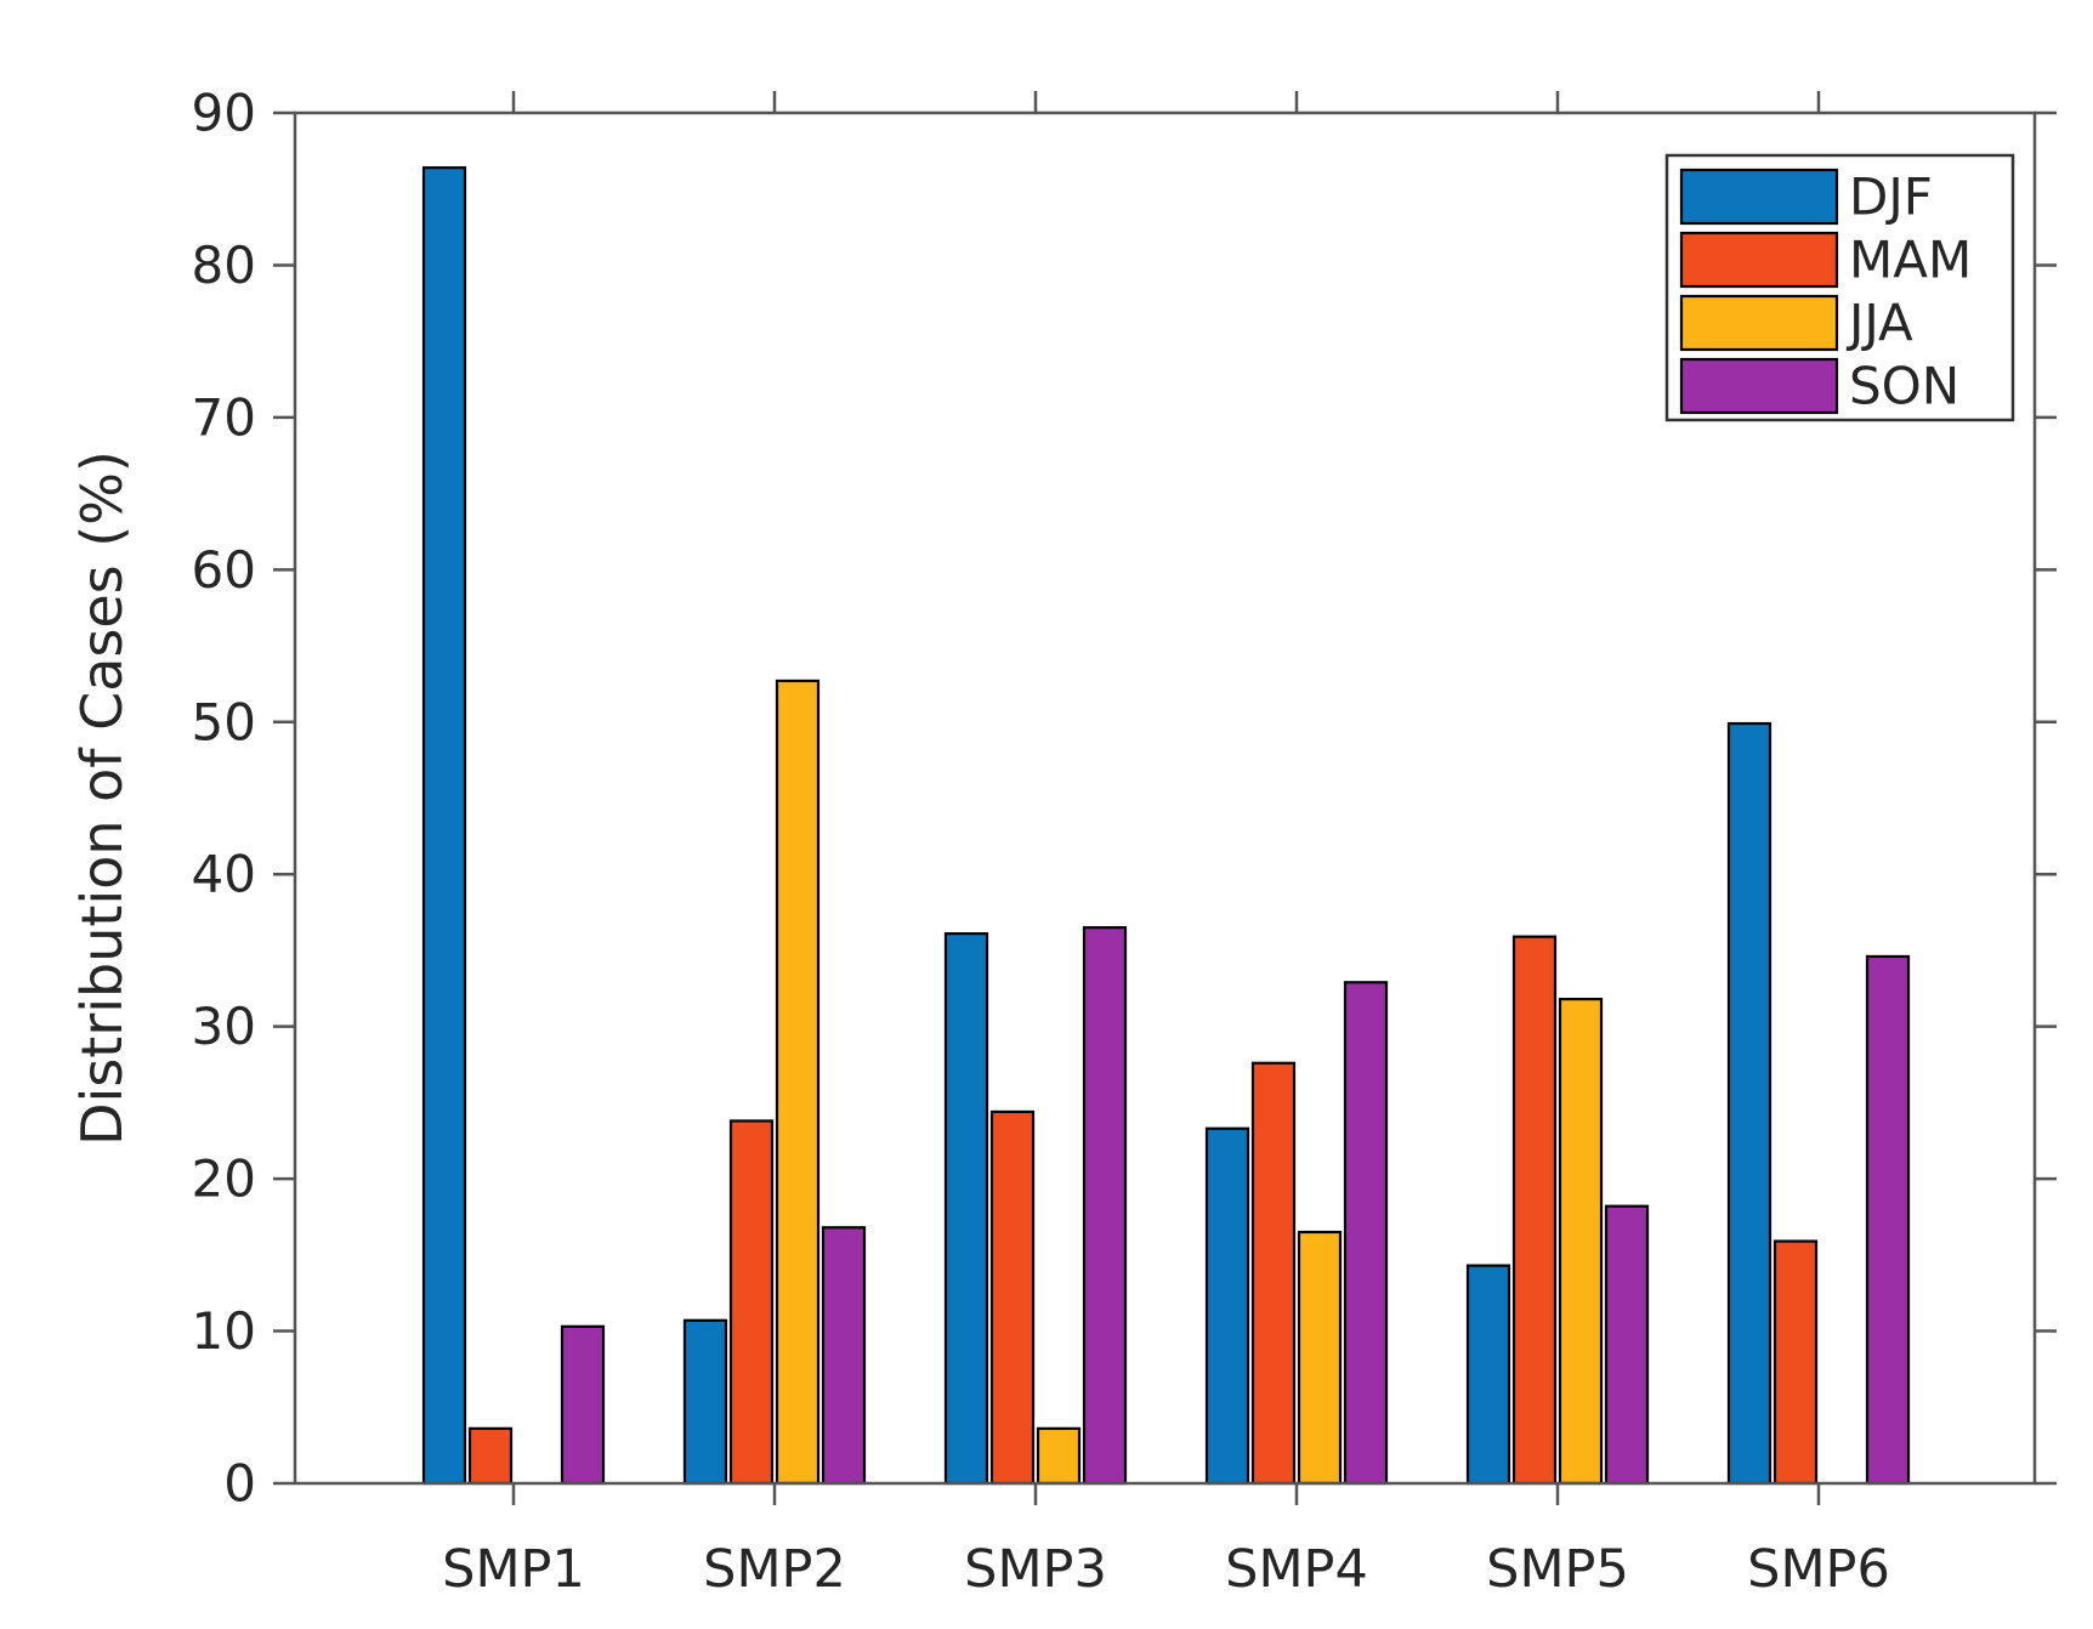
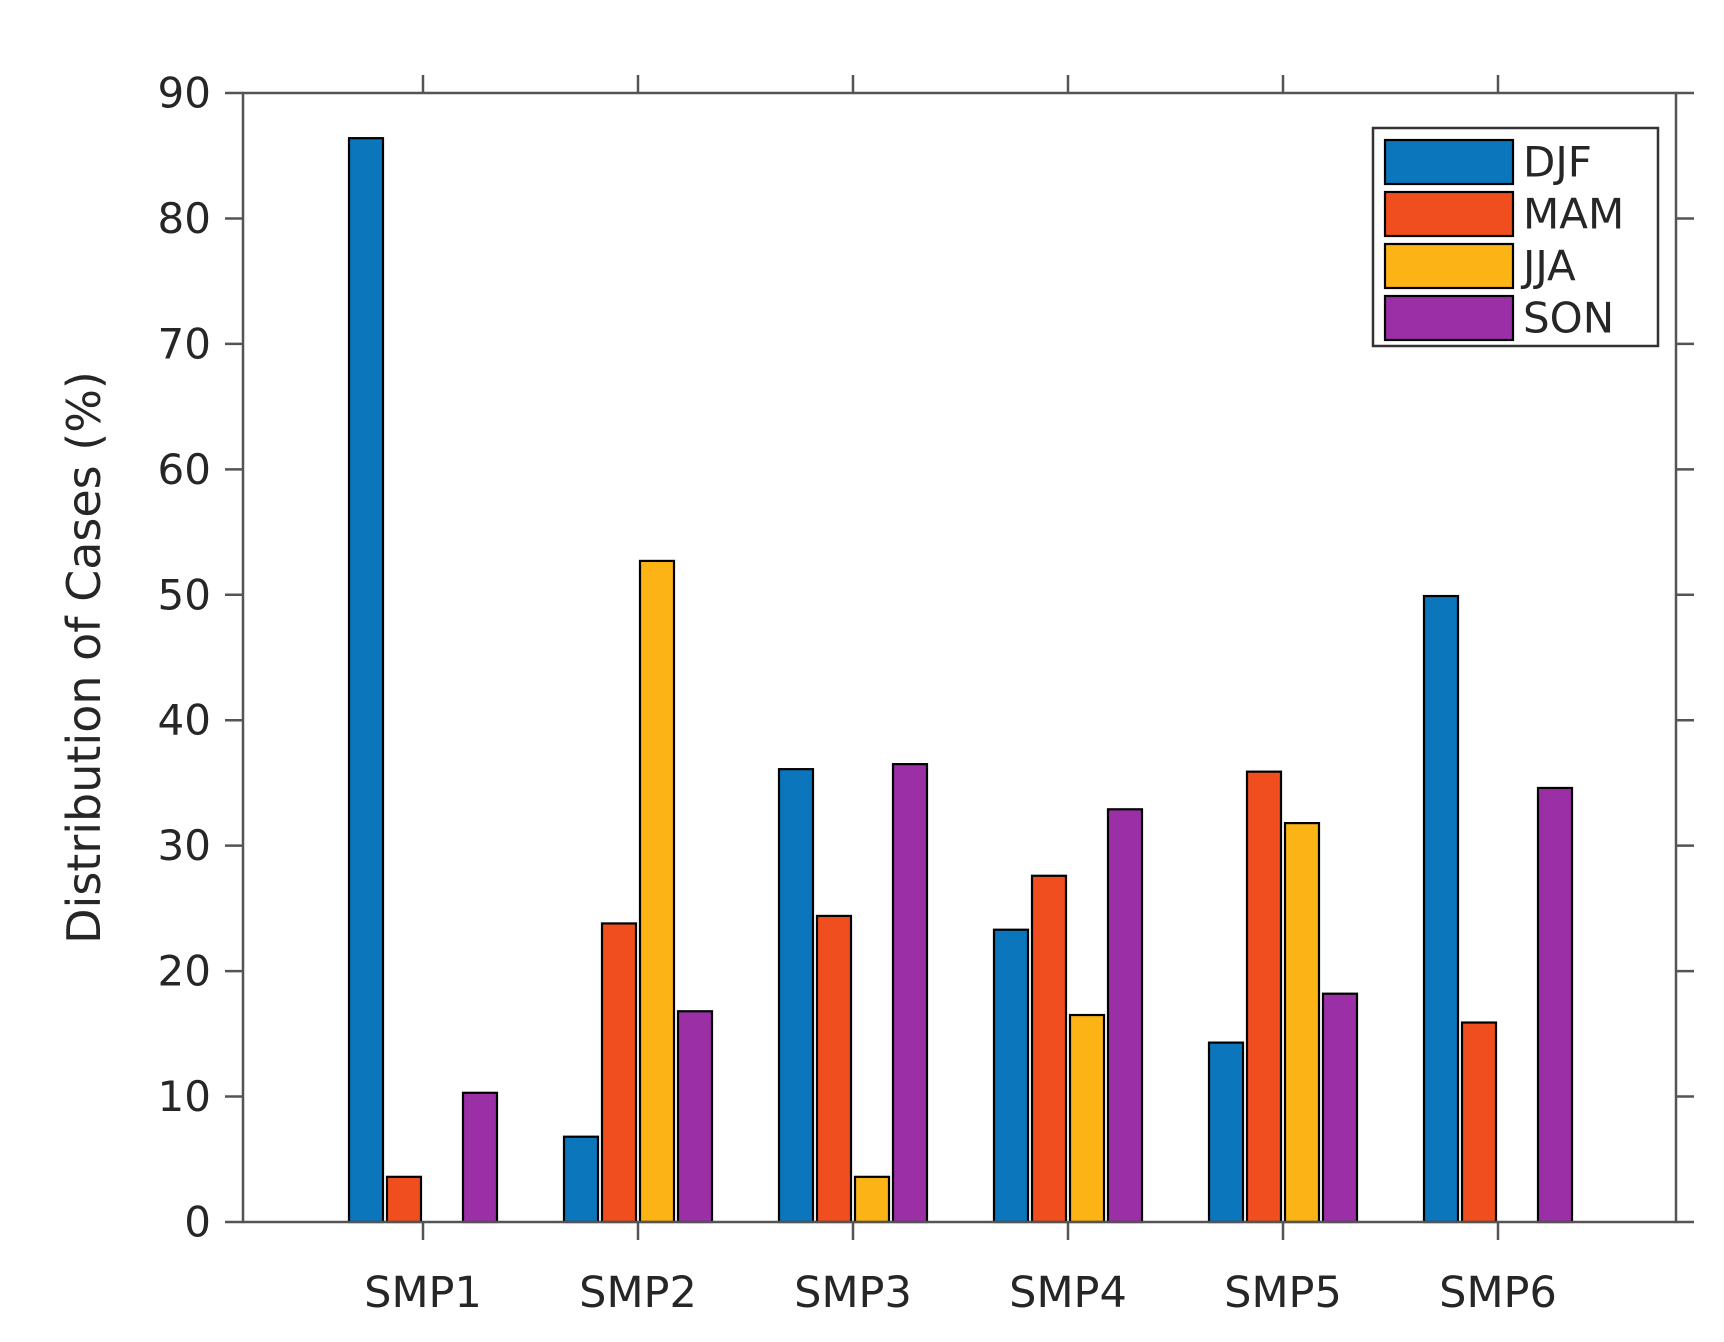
DJF/SMP2: 10.7 -> 6.8
